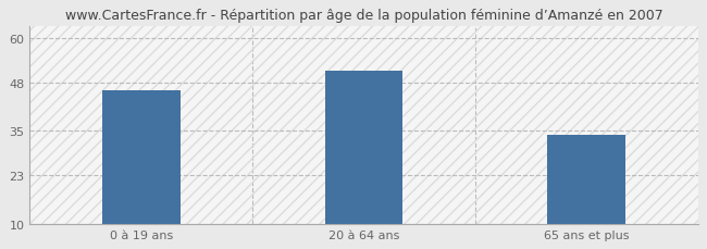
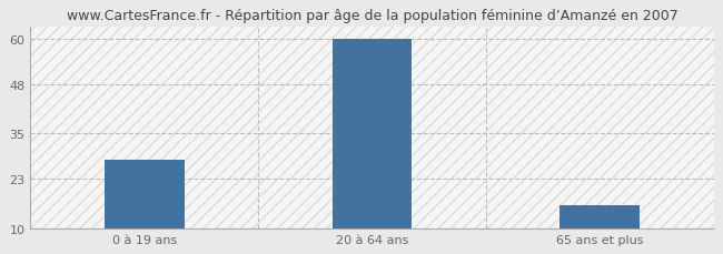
0 à 19 ans: 46 -> 28
20 à 64 ans: 51 -> 60
65 ans et plus: 34 -> 16
